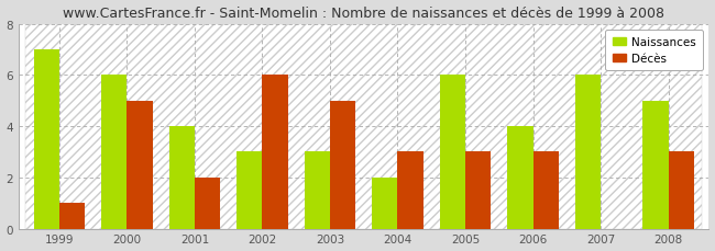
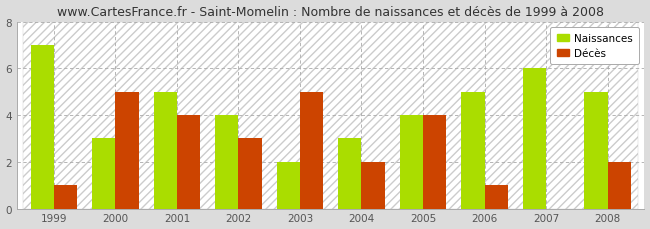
Naissances/2000: 6 -> 3
Naissances/2001: 4 -> 5
Décès/2001: 2 -> 4
Naissances/2002: 3 -> 4
Décès/2002: 6 -> 3
Naissances/2003: 3 -> 2
Naissances/2004: 2 -> 3
Décès/2004: 3 -> 2
Naissances/2005: 6 -> 4
Décès/2005: 3 -> 4
Naissances/2006: 4 -> 5
Décès/2006: 3 -> 1
Décès/2008: 3 -> 2
